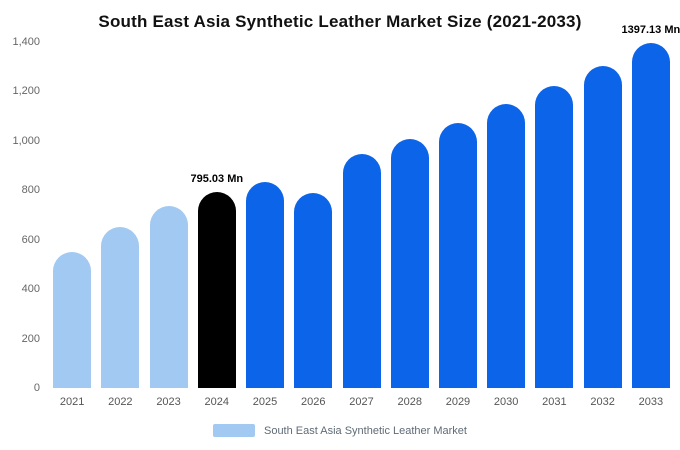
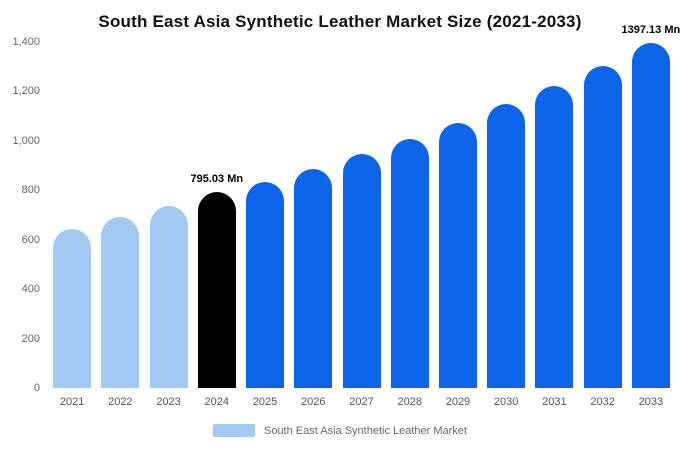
2021: 550 -> 640
2022: 650 -> 690
2026: 790 -> 890
